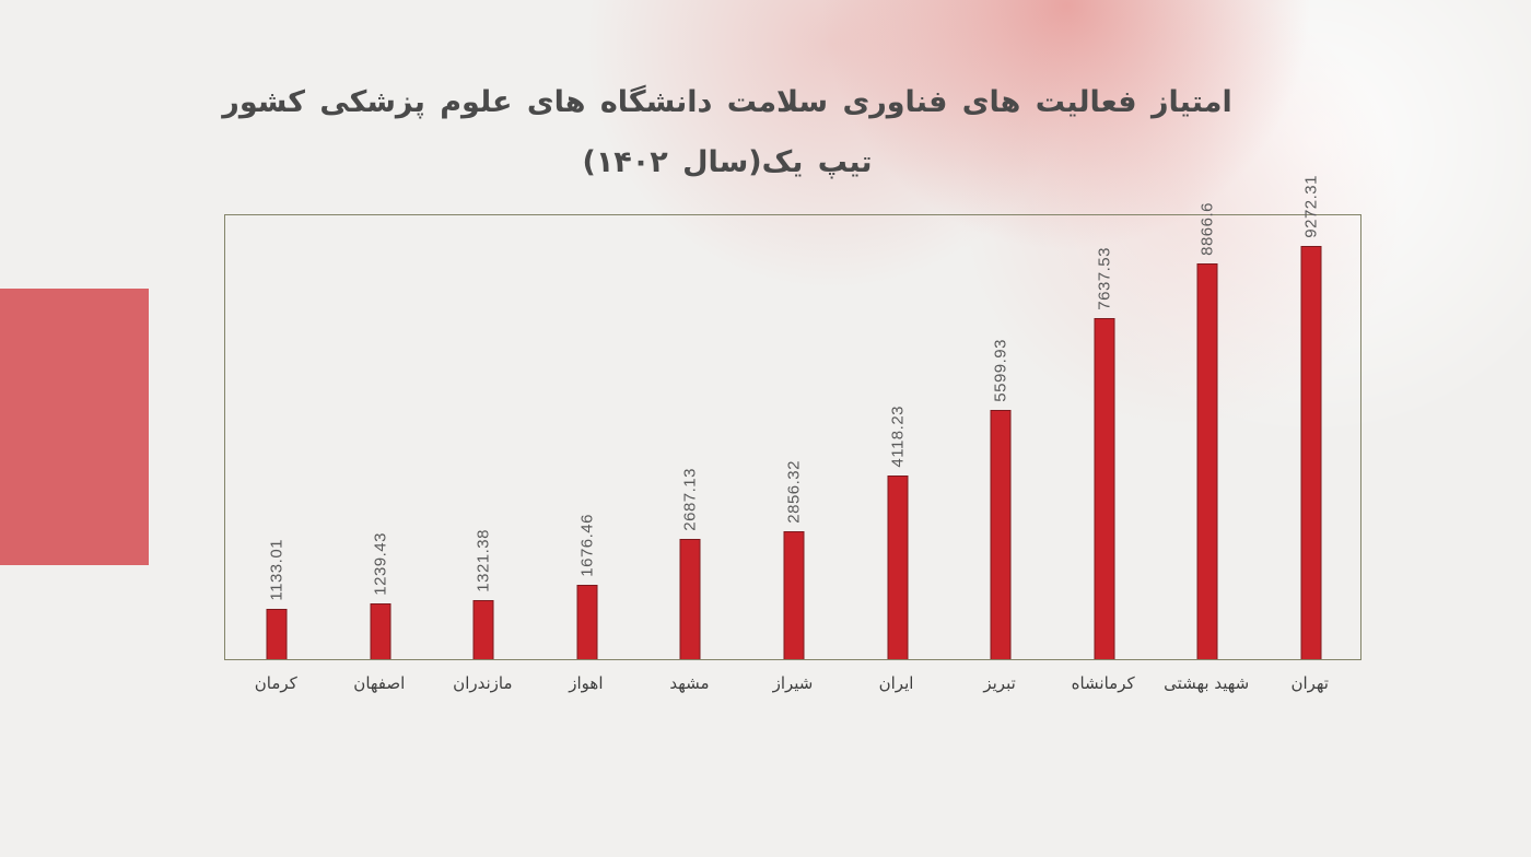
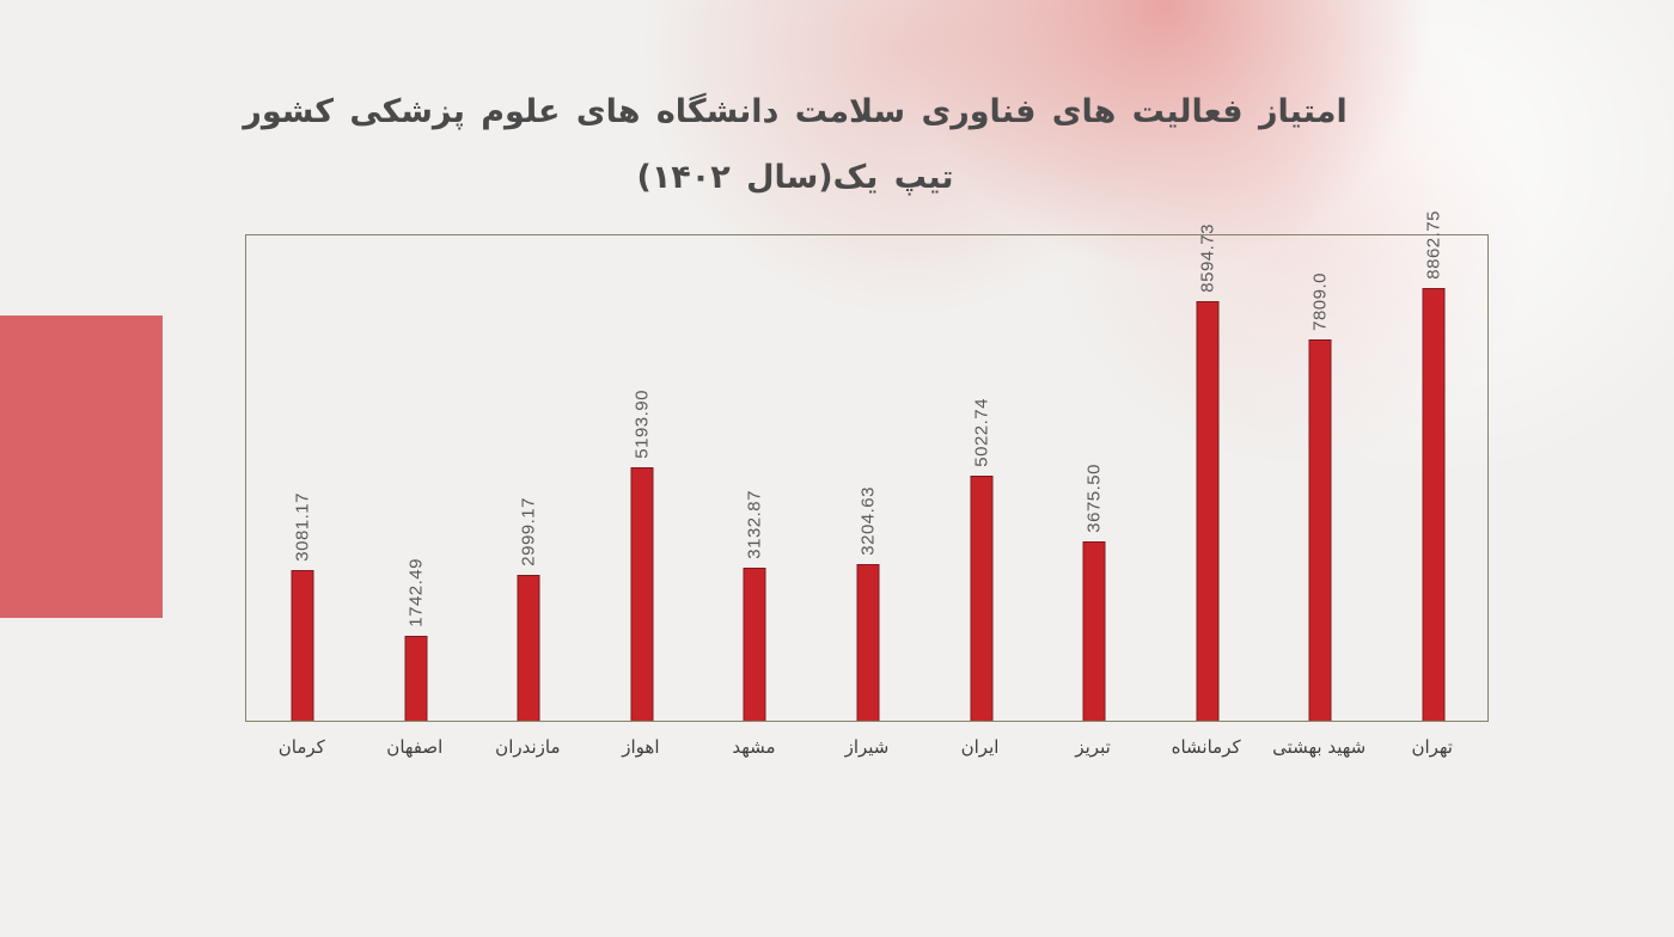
کرمان: 1133.01 -> 3081.17
اصفهان: 1239.43 -> 1742.49
مازندران: 1321.38 -> 2999.17
اهواز: 1676.46 -> 5193.90
مشهد: 2687.13 -> 3132.87
شیراز: 2856.32 -> 3204.63
ایران: 4118.23 -> 5022.74
تبریز: 5599.93 -> 3675.50
کرمانشاه: 7637.53 -> 8594.73
شهید بهشتی: 8866.6 -> 7809.0
تهران: 9272.31 -> 8862.75
